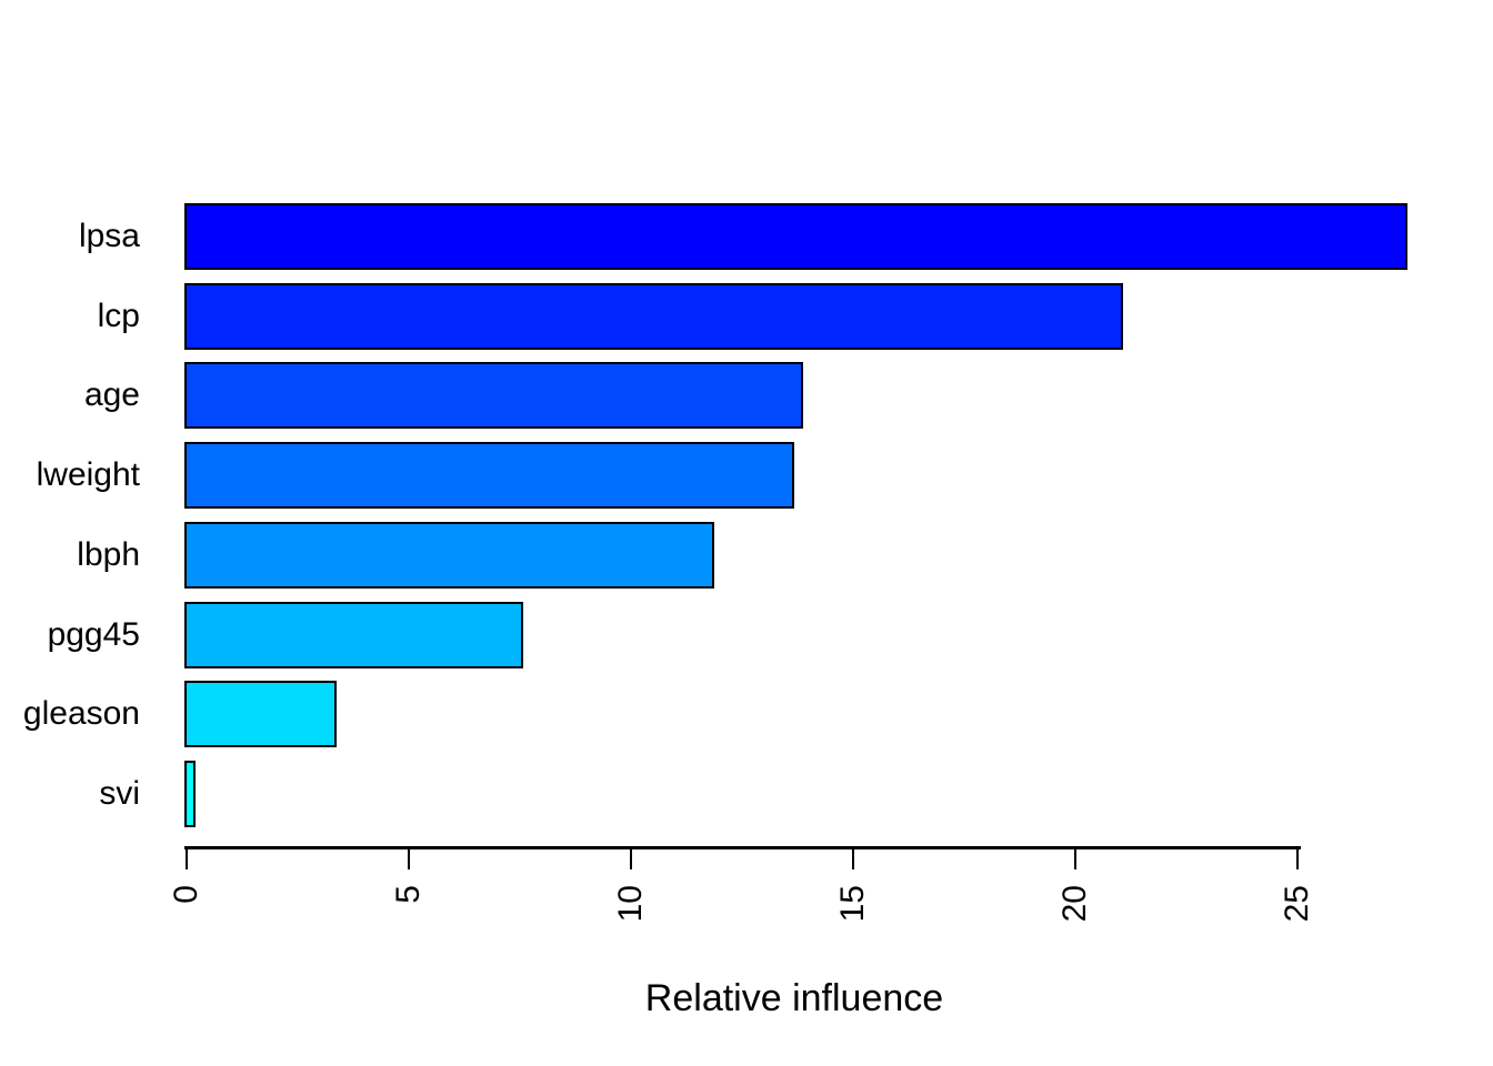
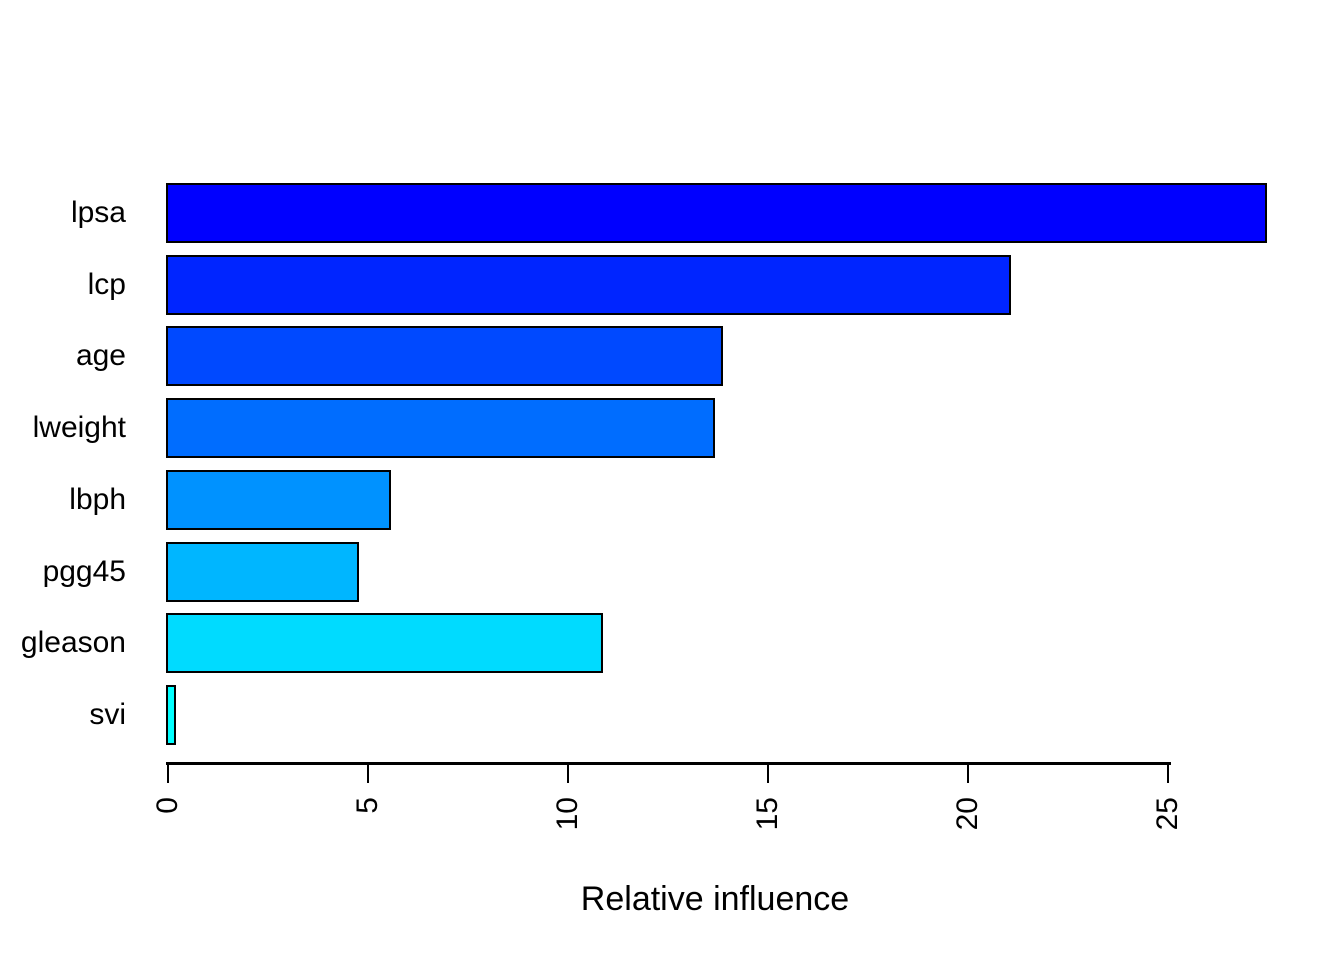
lbph: 11.8 -> 5.5
pgg45: 7.5 -> 4.7
gleason: 3.3 -> 10.8
